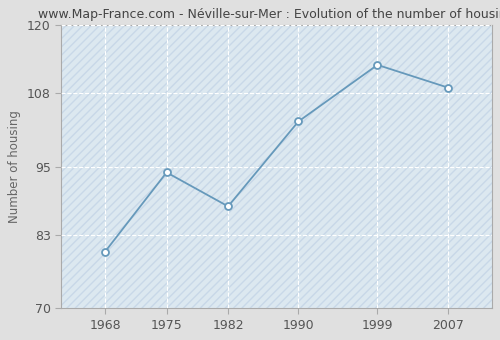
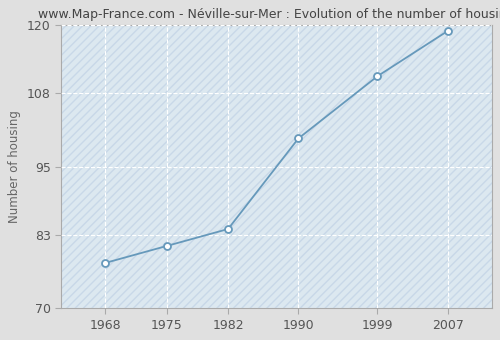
1968: 80 -> 78
1975: 94 -> 81
1982: 88 -> 84
1990: 103 -> 100
1999: 113 -> 111
2007: 109 -> 119
